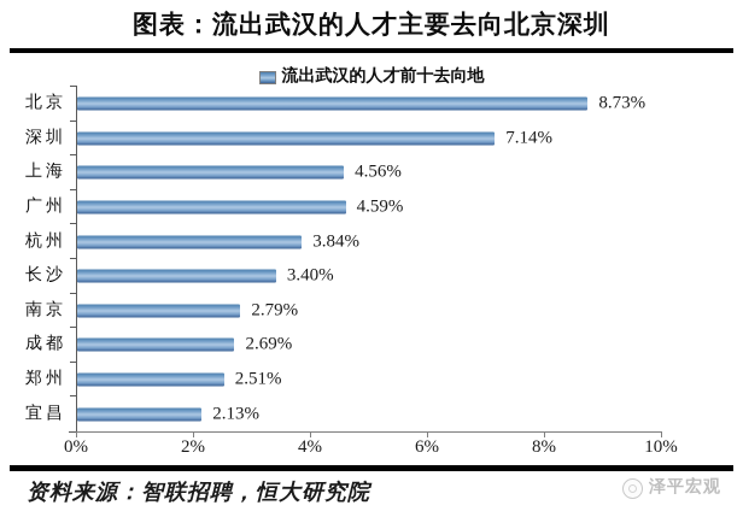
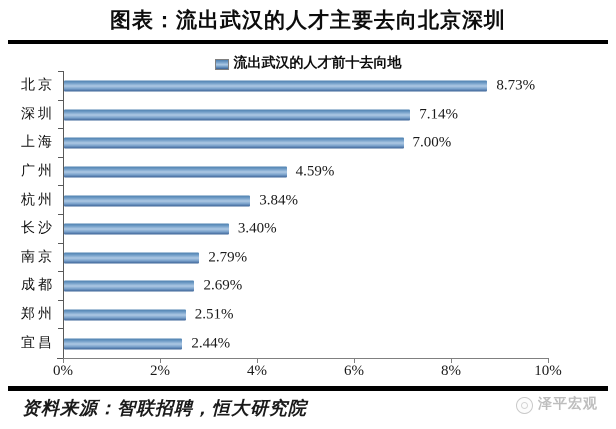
上海: 4.56% -> 7.00%
宜昌: 2.13% -> 2.44%
